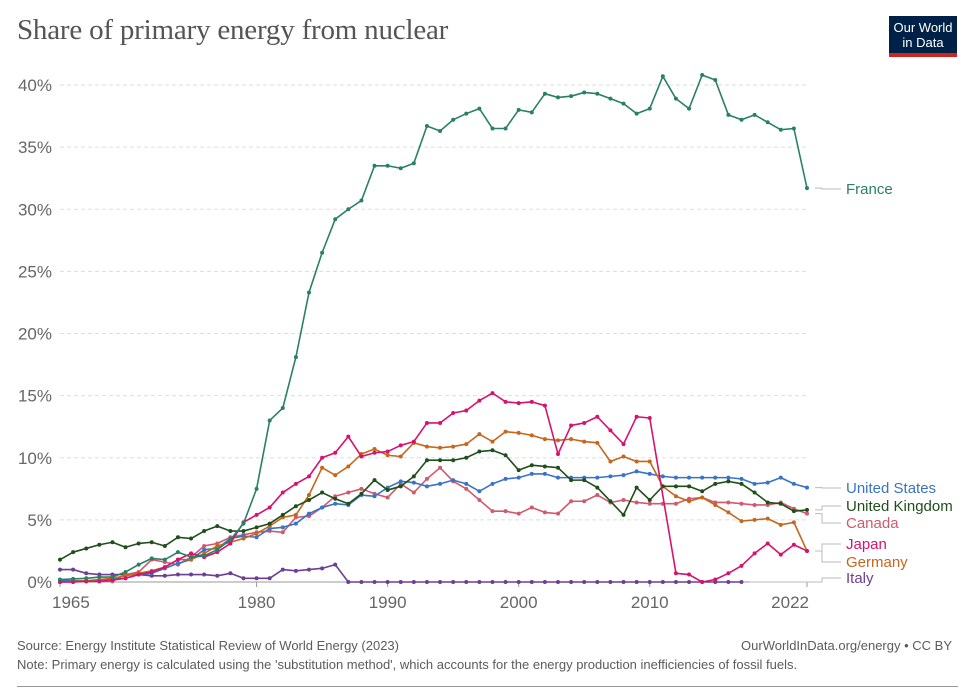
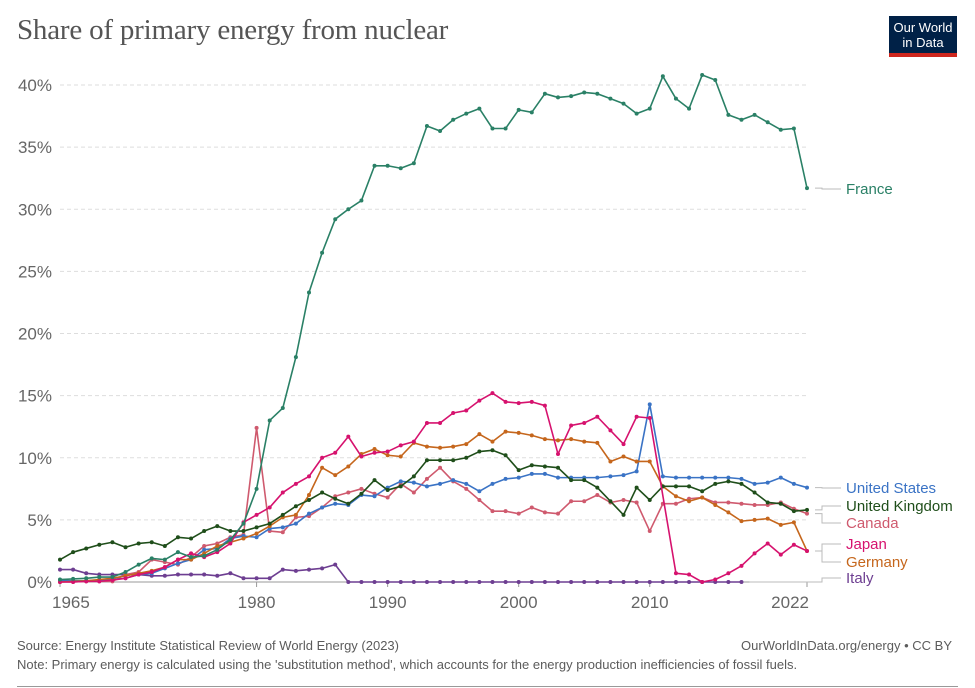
Canada/1980: 4.0% -> 12.4%
United States/2010: 8.7% -> 14.3%
Canada/2010: 6.3% -> 4.1%
